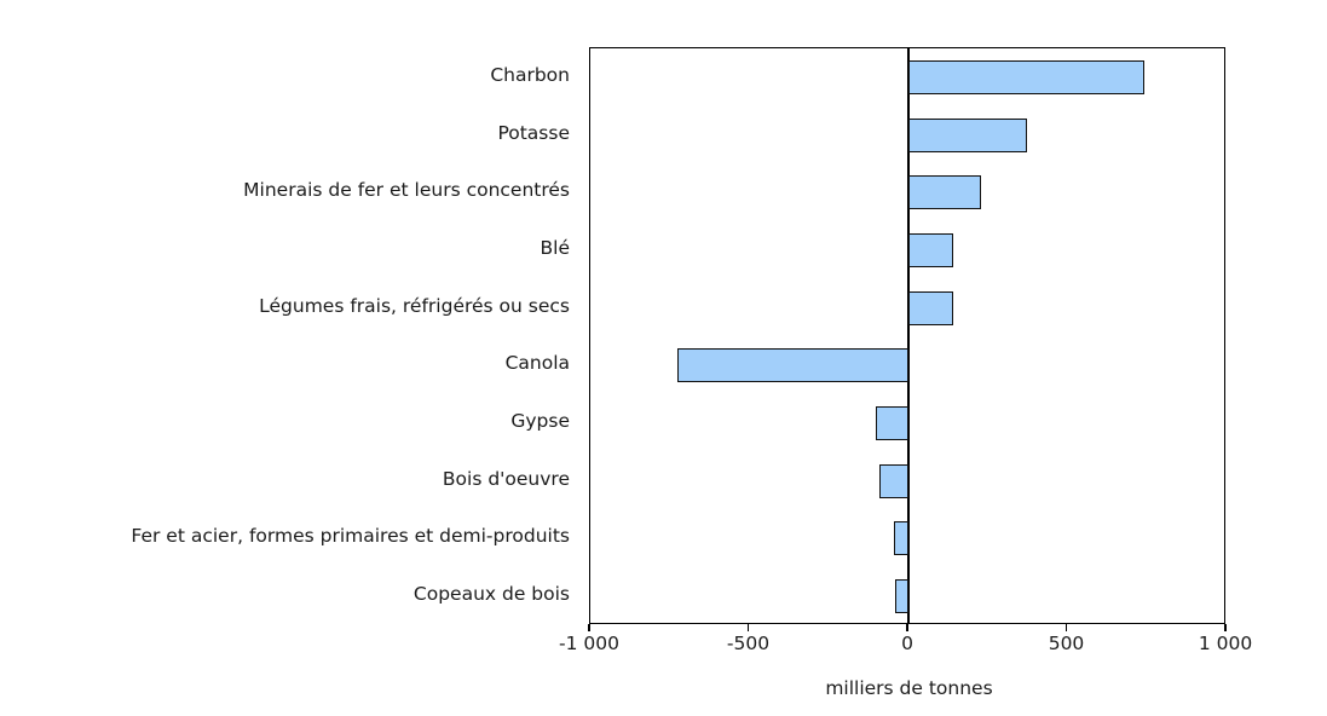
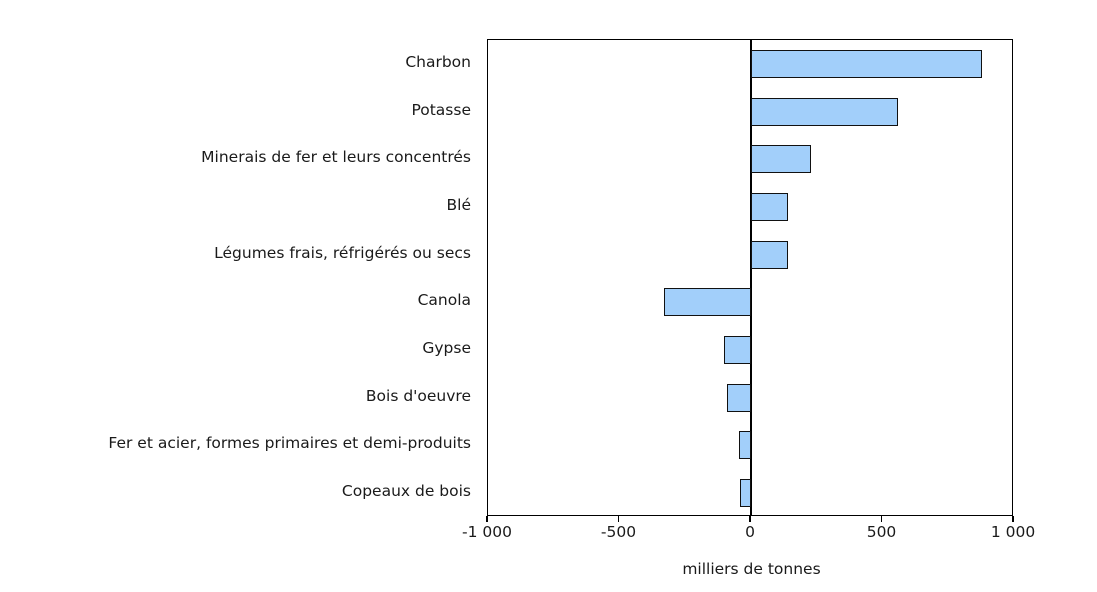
Charbon: 740 -> 880
Potasse: 370 -> 560
Canola: -730 -> -330
